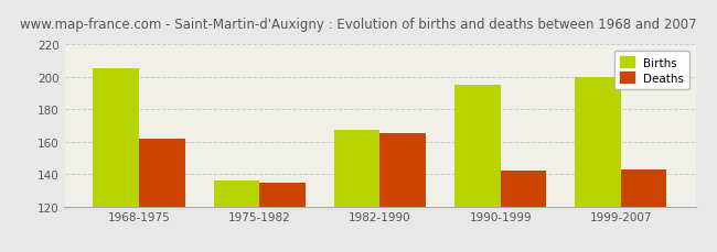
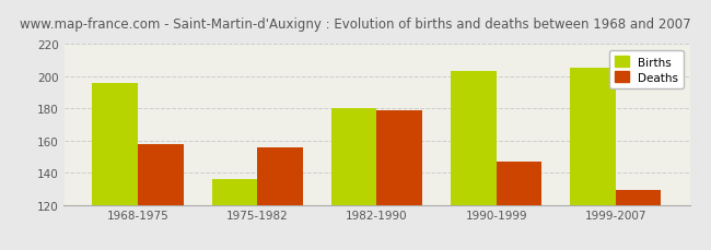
Births/1968-1975: 205 -> 196
Deaths/1968-1975: 162 -> 158
Deaths/1975-1982: 135 -> 156
Births/1982-1990: 167 -> 180
Deaths/1982-1990: 165 -> 179
Births/1990-1999: 195 -> 203
Deaths/1990-1999: 142 -> 147
Births/1999-2007: 200 -> 205
Deaths/1999-2007: 143 -> 129
